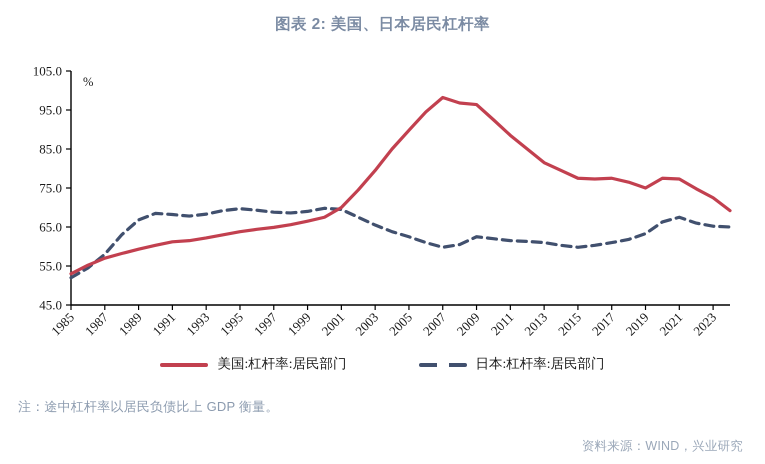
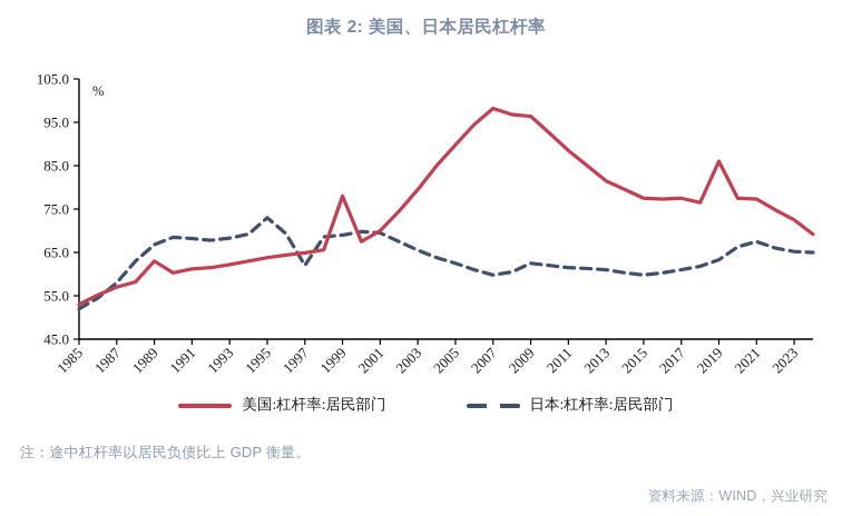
美国:杠杆率:居民部门/1989: 59 -> 63
日本:杠杆率:居民部门/1995: 70 -> 73
日本:杠杆率:居民部门/1997: 69 -> 62
美国:杠杆率:居民部门/1999: 66 -> 78
美国:杠杆率:居民部门/2019: 75 -> 86
